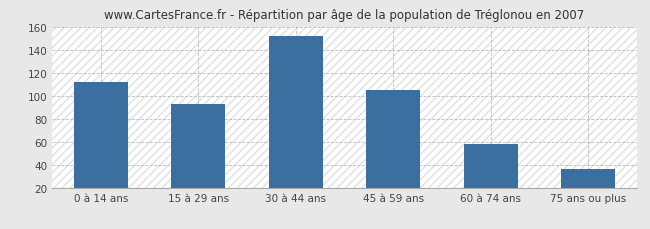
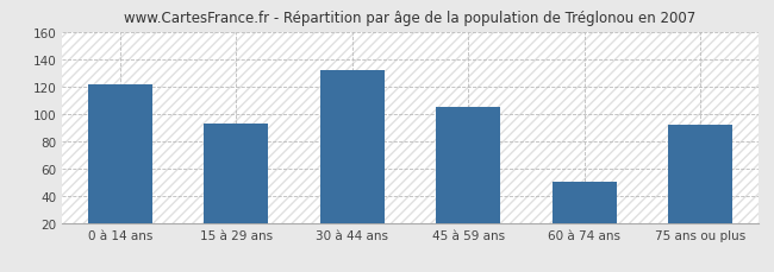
0 à 14 ans: 112 -> 121
30 à 44 ans: 152 -> 132
60 à 74 ans: 58 -> 50
75 ans ou plus: 36 -> 92
